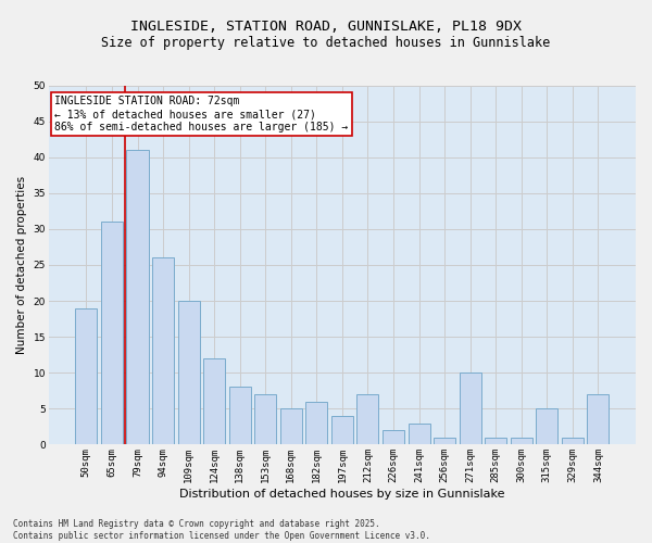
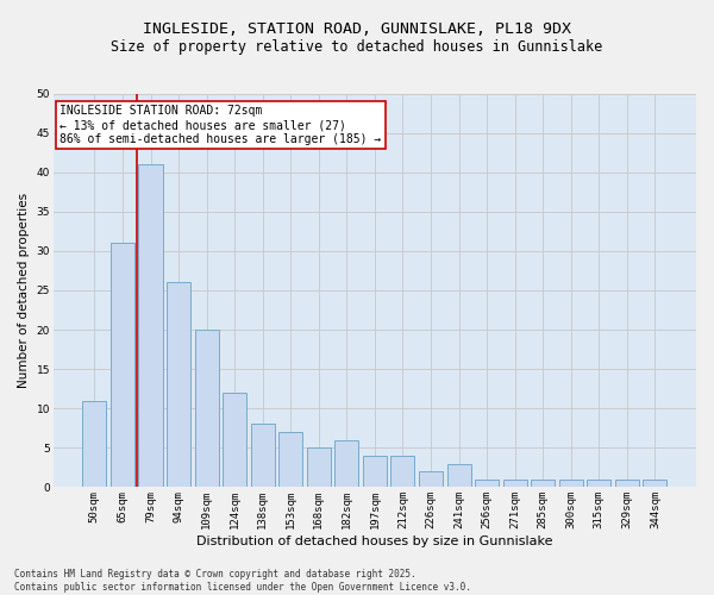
50sqm: 19 -> 11
212sqm: 7 -> 4
271sqm: 10 -> 1
315sqm: 5 -> 1
344sqm: 7 -> 1
